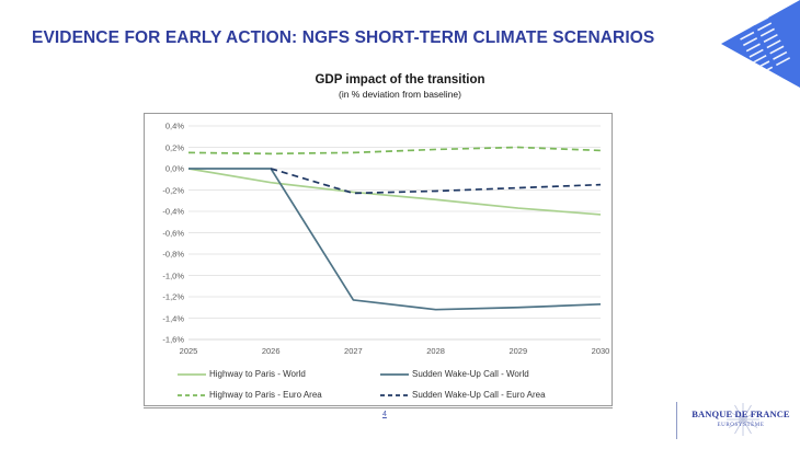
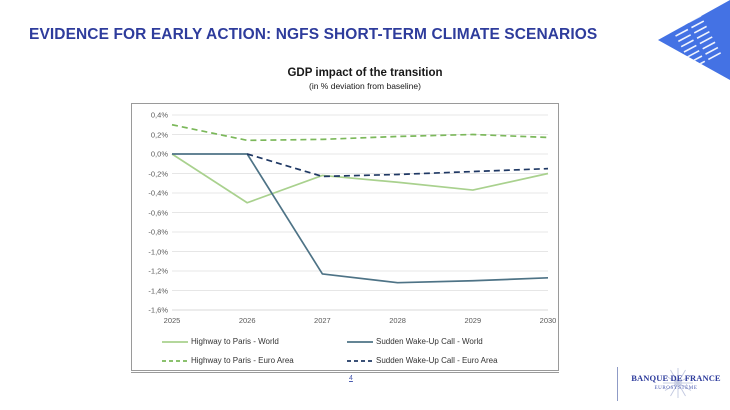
Highway to Paris - Euro Area/2025: 0,1% -> 0,3%
Highway to Paris - World/2026: -0,1% -> -0,5%
Highway to Paris - World/2030: -0,4% -> -0,2%
